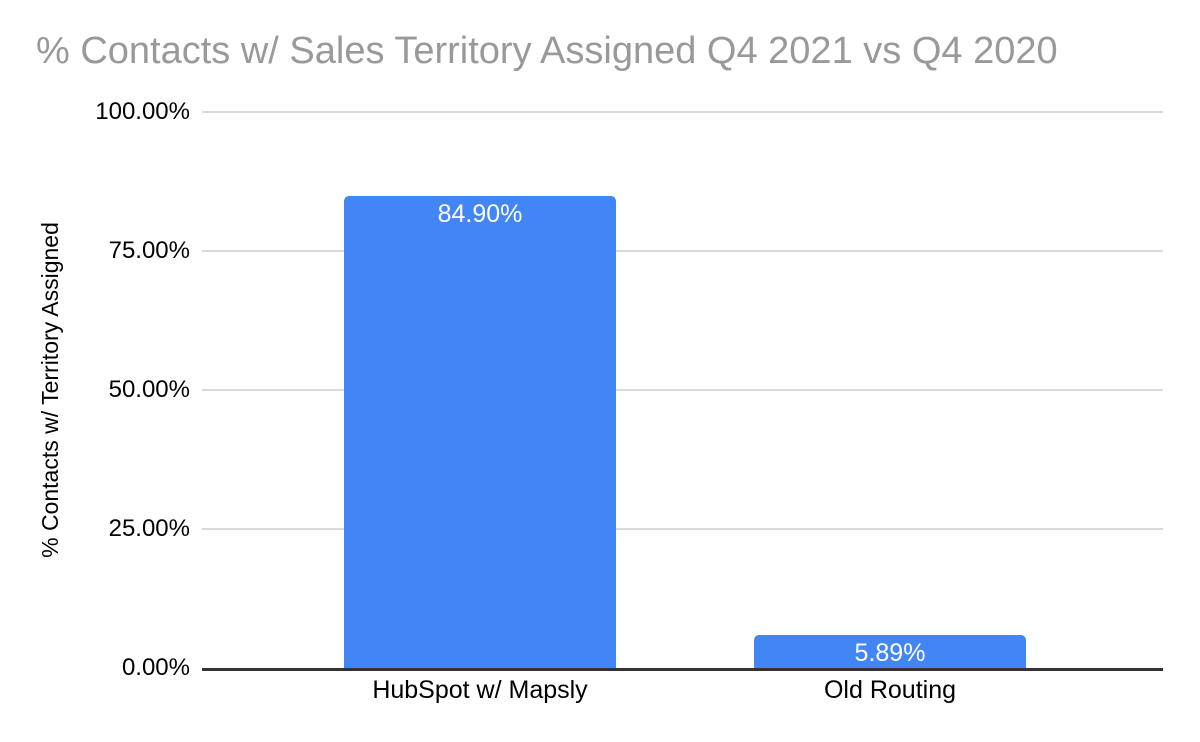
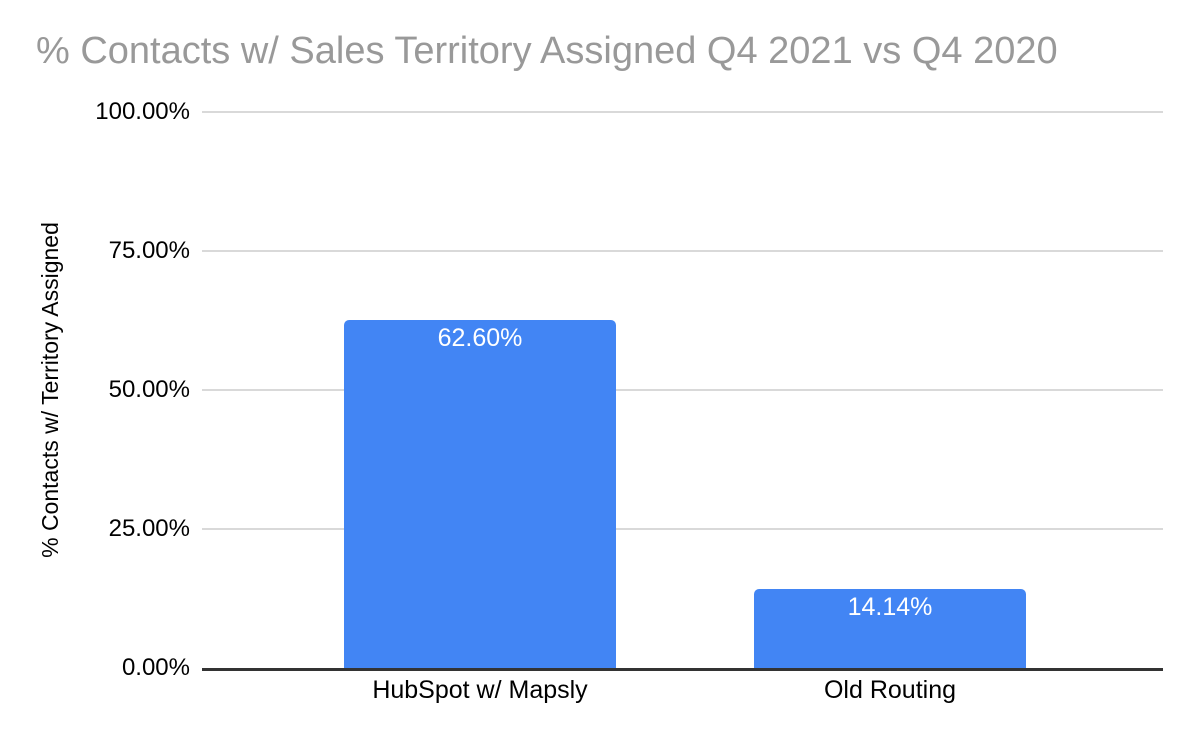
HubSpot w/ Mapsly: 84.90% -> 62.60%
Old Routing: 5.89% -> 14.14%
